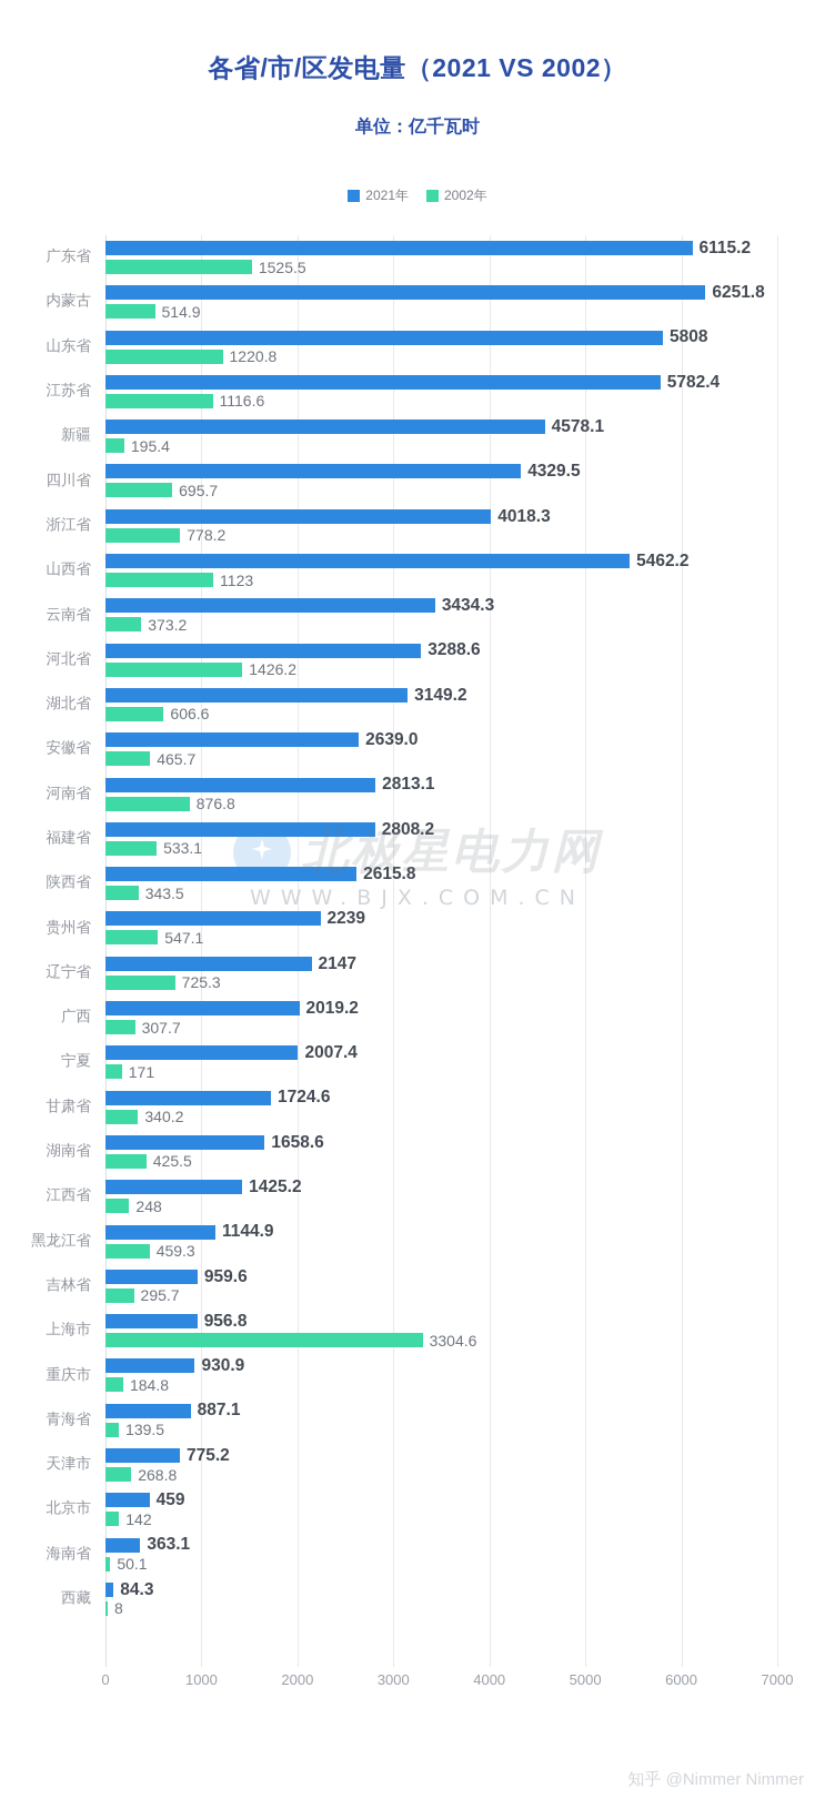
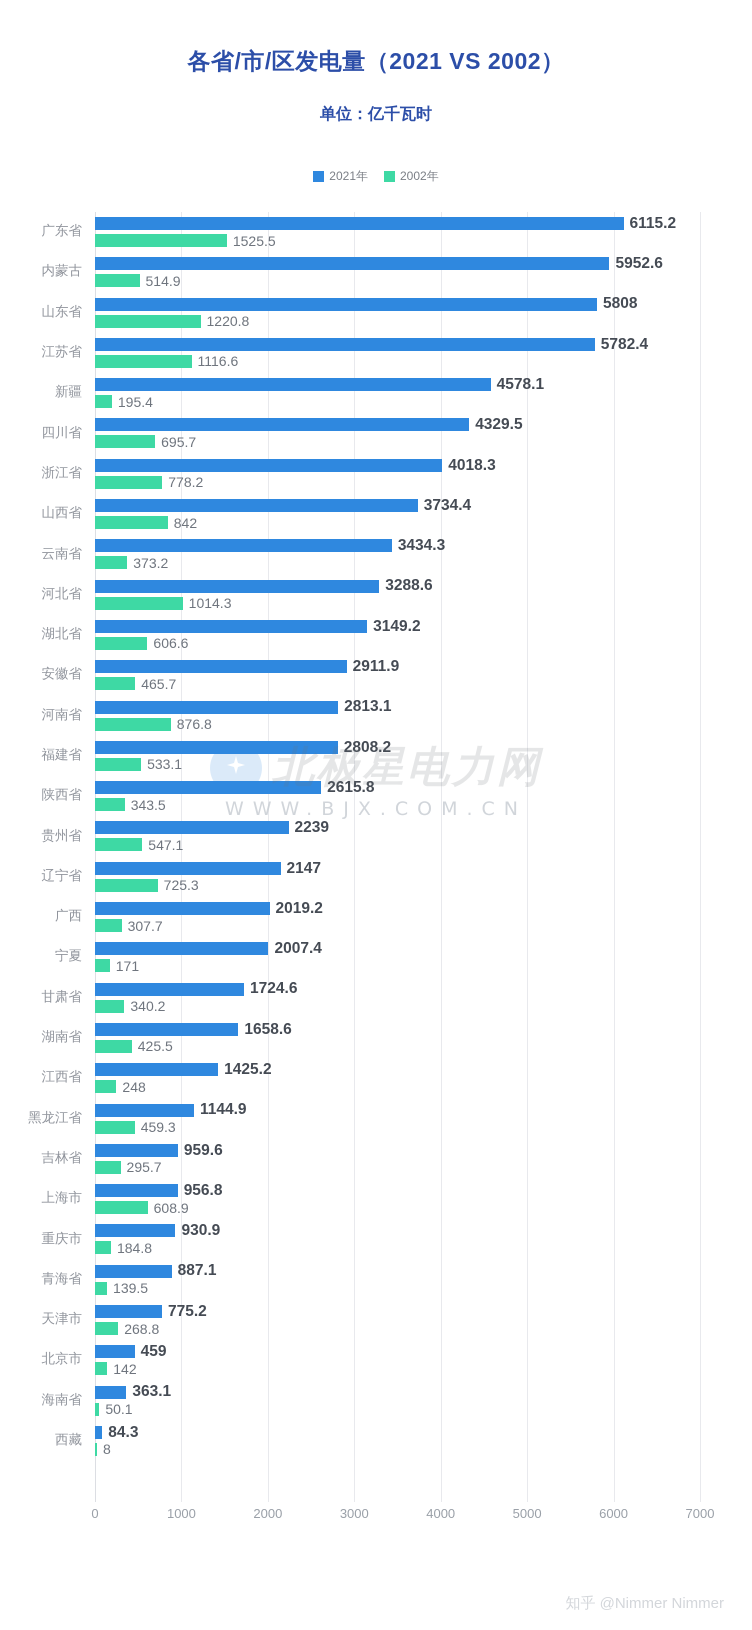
2021年/内蒙古: 6251.8 -> 5952.6
2021年/山西省: 5462.2 -> 3734.4
2002年/山西省: 1123 -> 842
2002年/河北省: 1426.2 -> 1014.3
2021年/安徽省: 2639.0 -> 2911.9
2002年/上海市: 3304.6 -> 608.9
